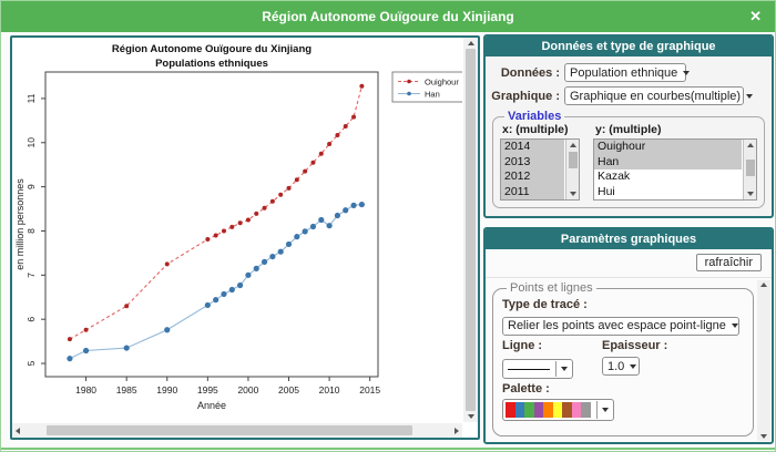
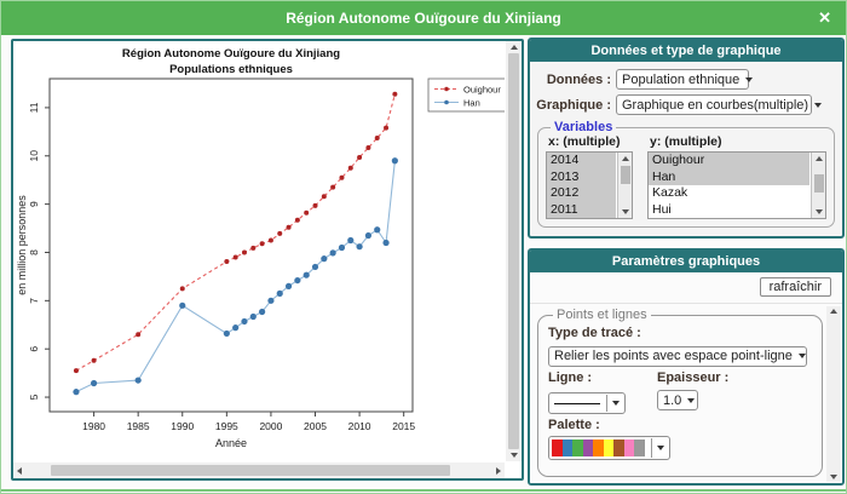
Han/1990: 5.8 -> 6.9
Han/2013: 8.6 -> 8.2
Han/2014: 8.6 -> 9.9
